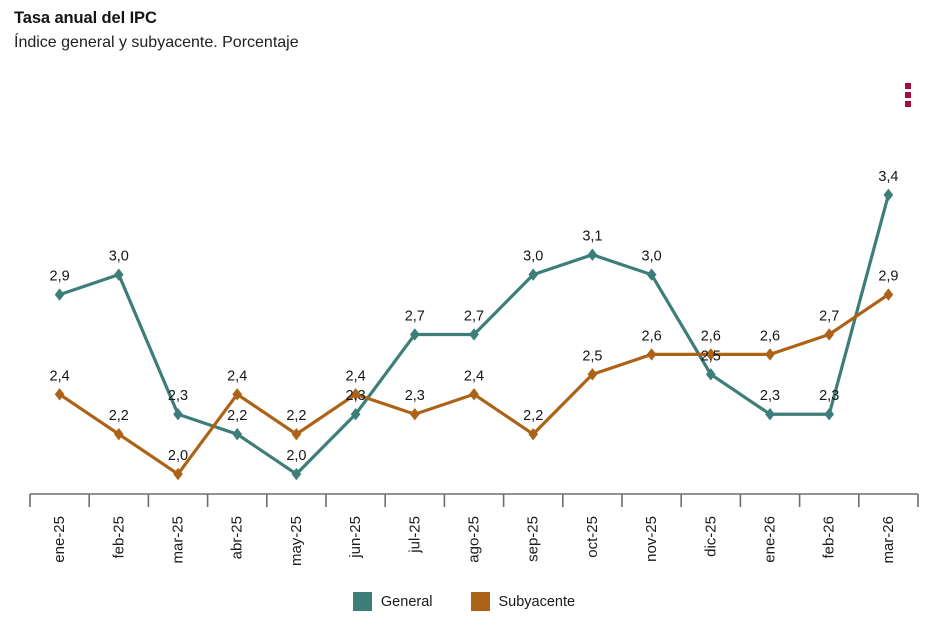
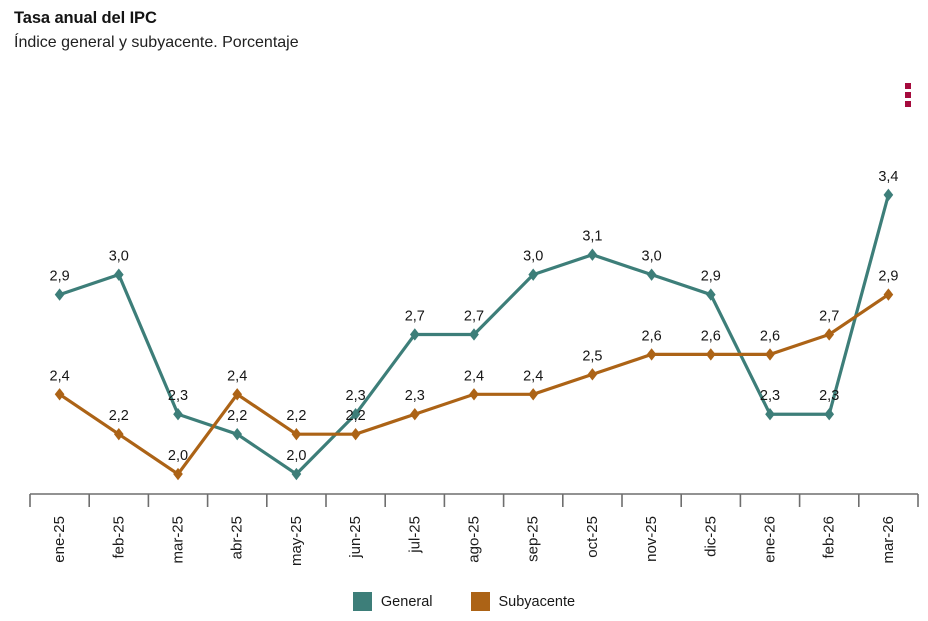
Subyacente/jun-25: 2,4 -> 2,2
Subyacente/sep-25: 2,2 -> 2,4
General/dic-25: 2,5 -> 2,9
